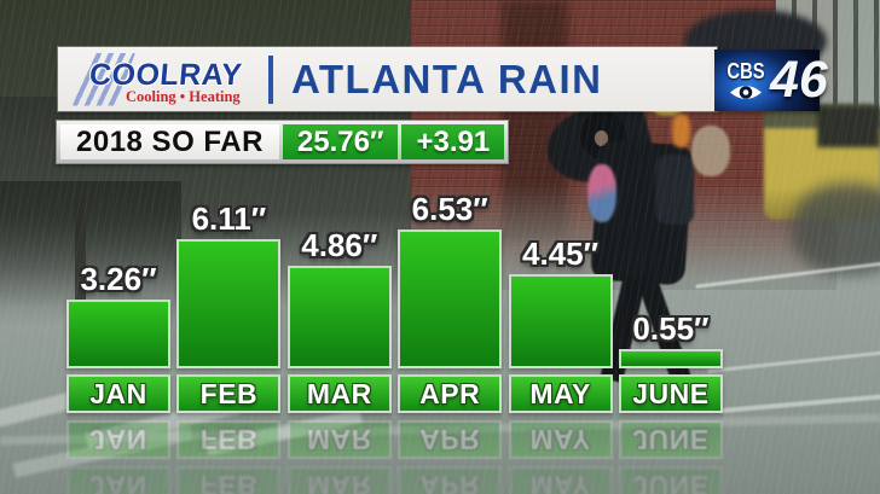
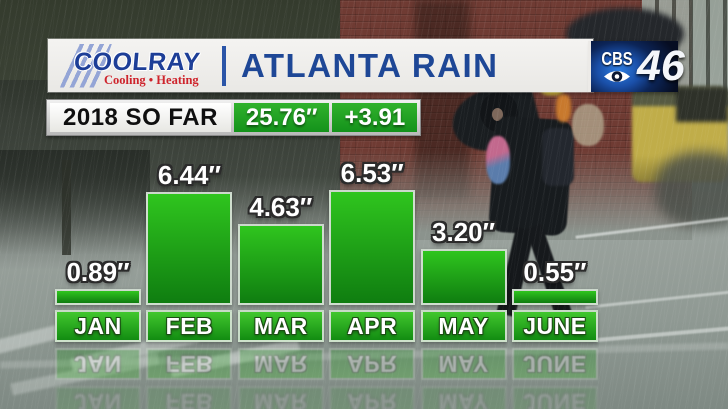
JAN: 3.26 -> 0.89
FEB: 6.11 -> 6.44
MAR: 4.86 -> 4.63
MAY: 4.45 -> 3.20
